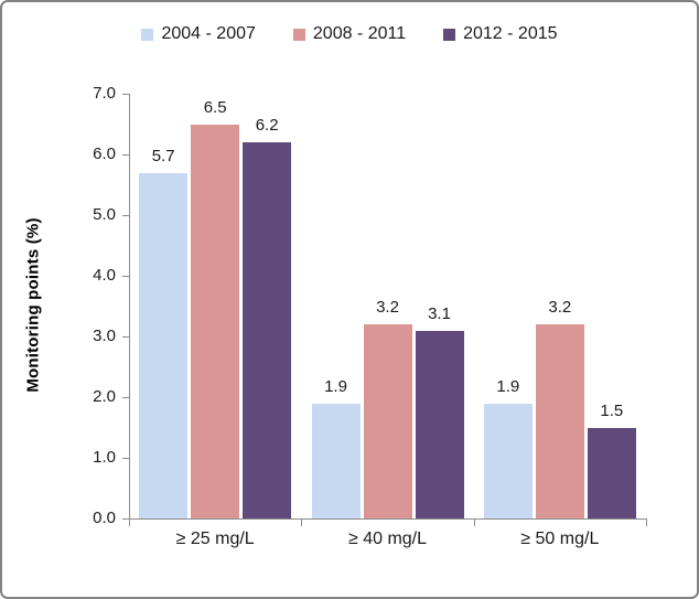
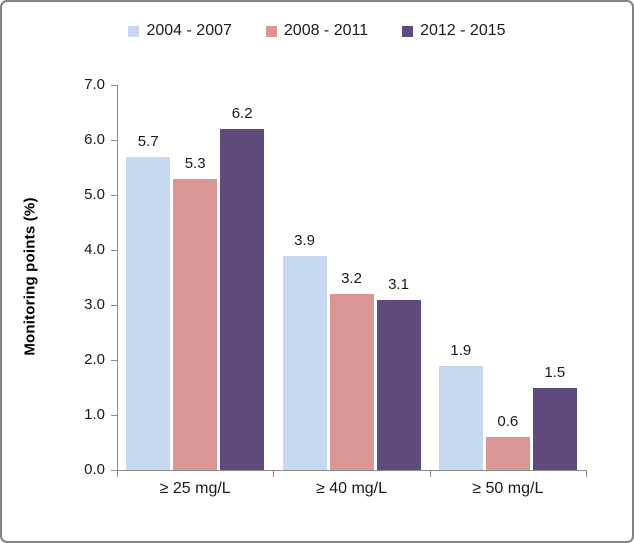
2008 - 2011/≥ 25 mg/L: 6.5 -> 5.3
2004 - 2007/≥ 40 mg/L: 1.9 -> 3.9
2008 - 2011/≥ 50 mg/L: 3.2 -> 0.6
